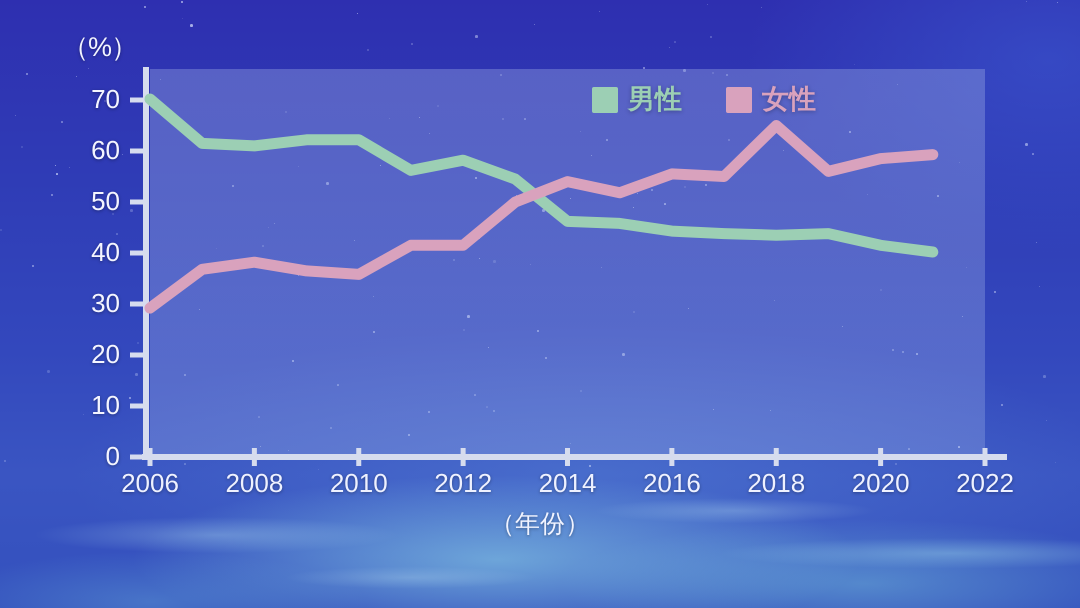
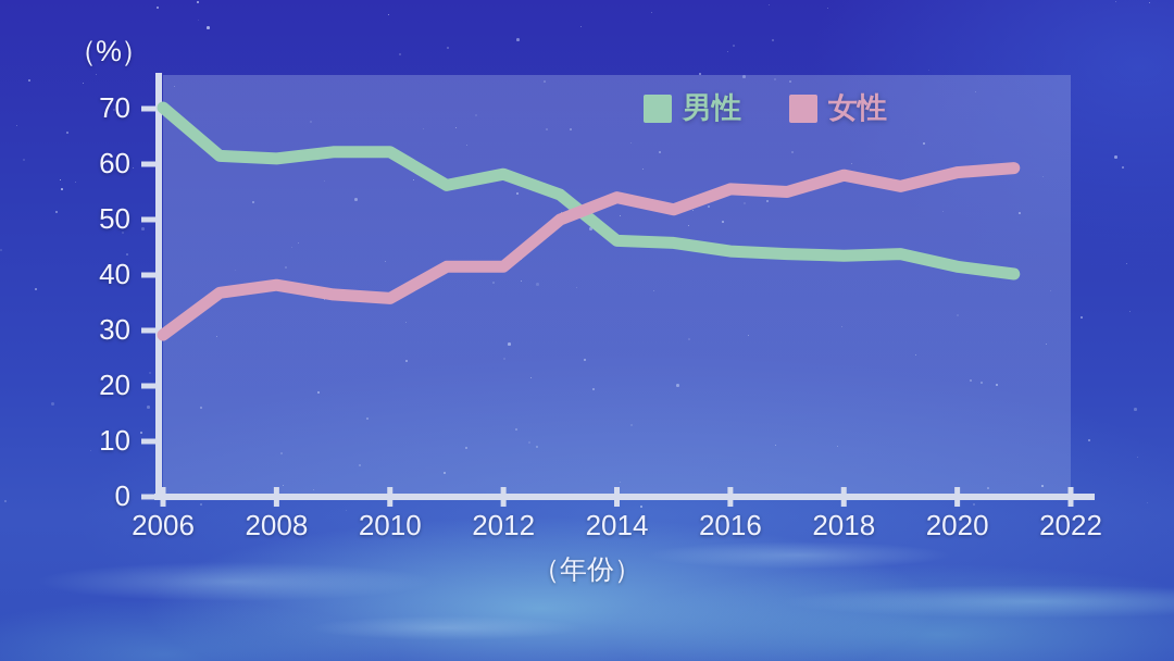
女性/2018: 65 -> 58
